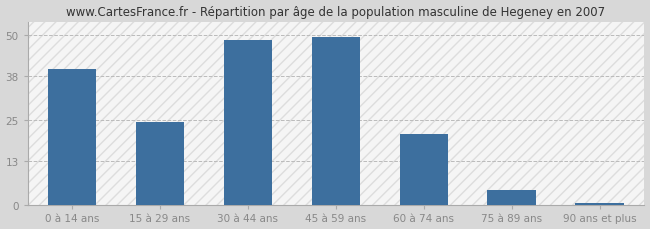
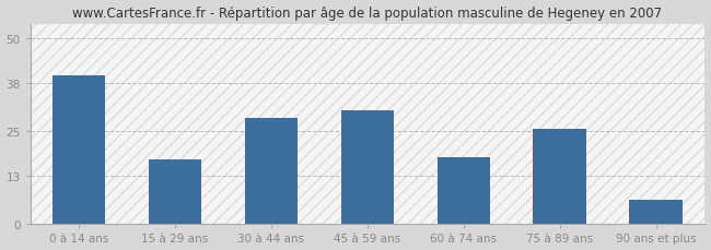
15 à 29 ans: 24.5 -> 17.5
30 à 44 ans: 48.5 -> 28.5
45 à 59 ans: 49.5 -> 30.5
60 à 74 ans: 21.0 -> 18.0
75 à 89 ans: 4.5 -> 25.5
90 ans et plus: 0.5 -> 6.5
